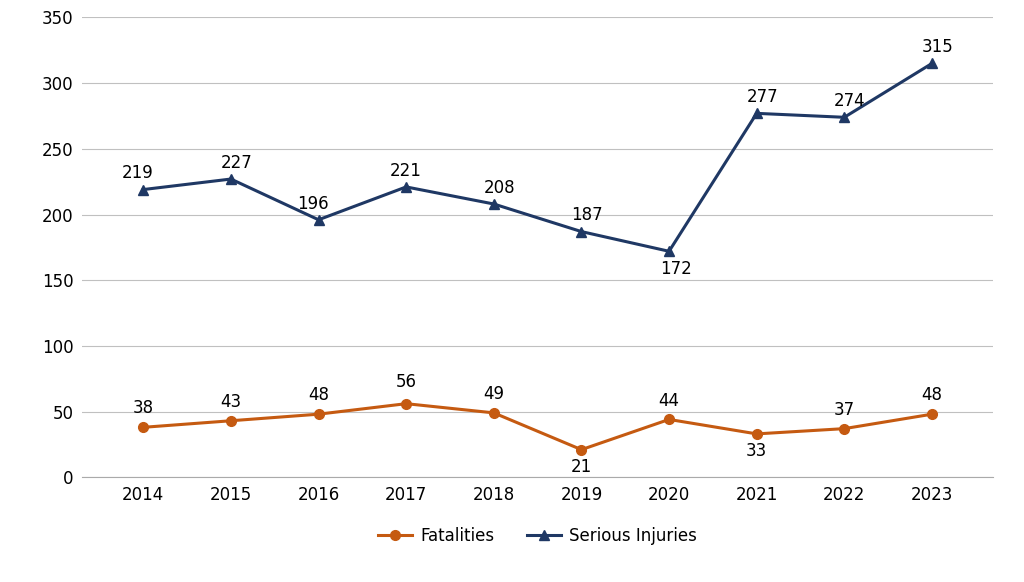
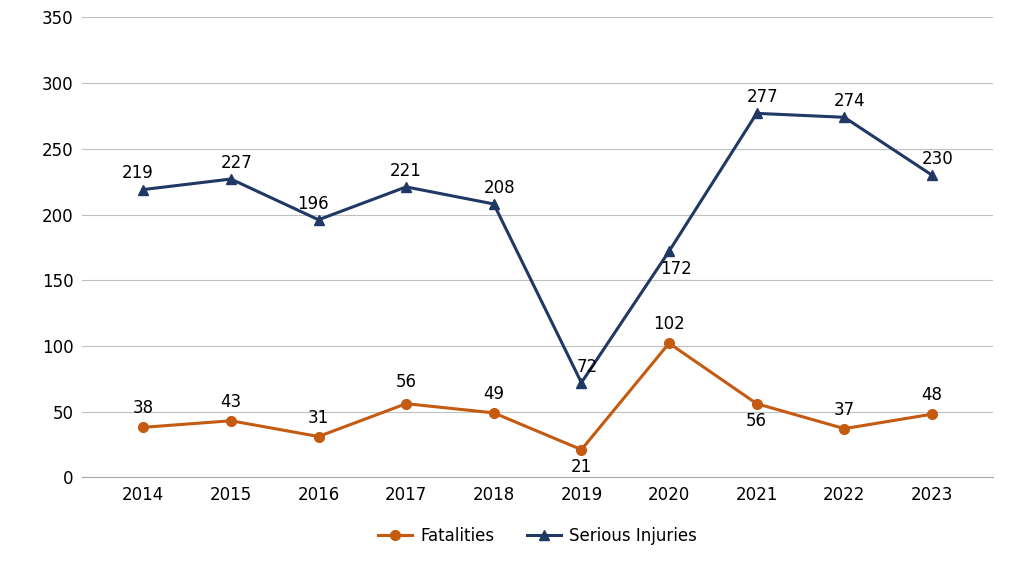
Fatalities/2016: 48 -> 31
Serious Injuries/2019: 187 -> 72
Fatalities/2020: 44 -> 102
Fatalities/2021: 33 -> 56
Serious Injuries/2023: 315 -> 230
